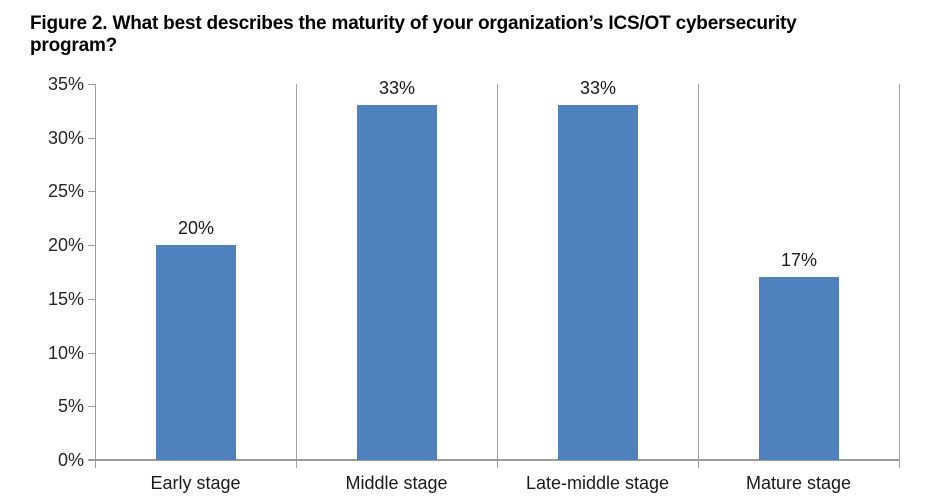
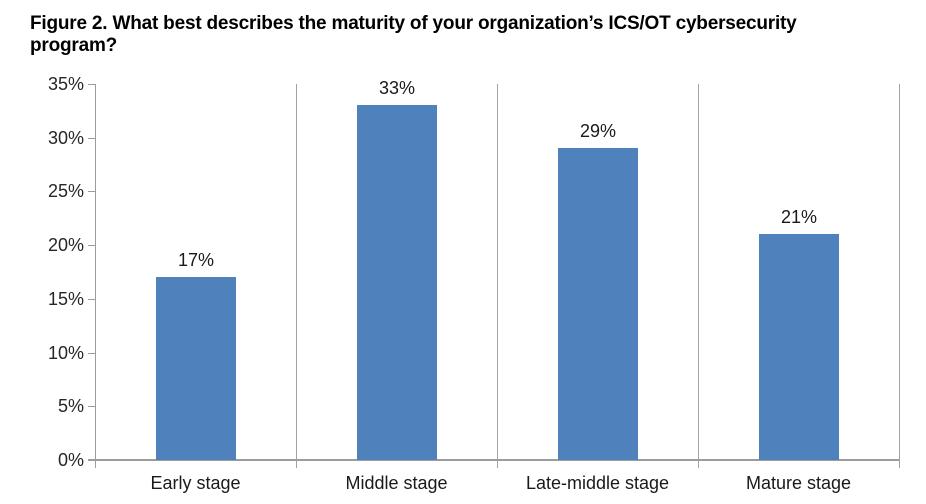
Early stage: 20% -> 17%
Late-middle stage: 33% -> 29%
Mature stage: 17% -> 21%
